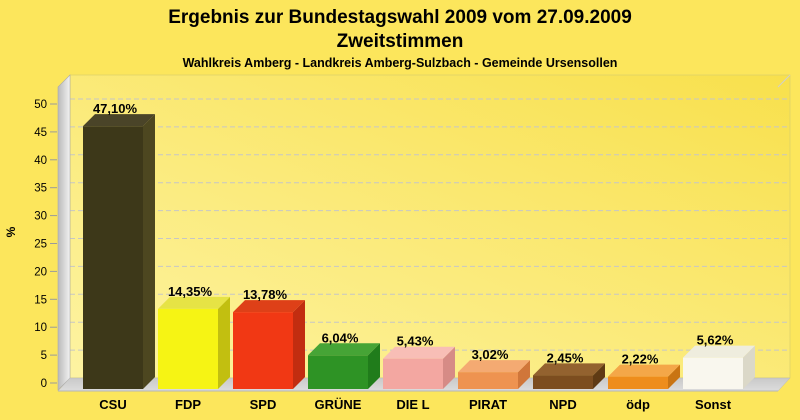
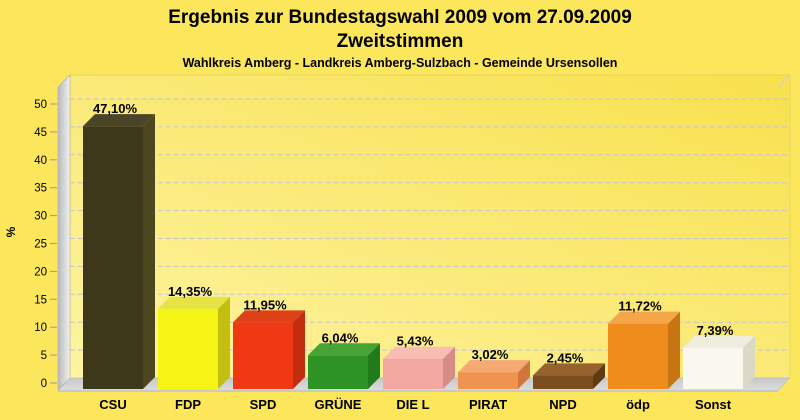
SPD: 13,78% -> 11,95%
ödp: 2,22% -> 11,72%
Sonst: 5,62% -> 7,39%
